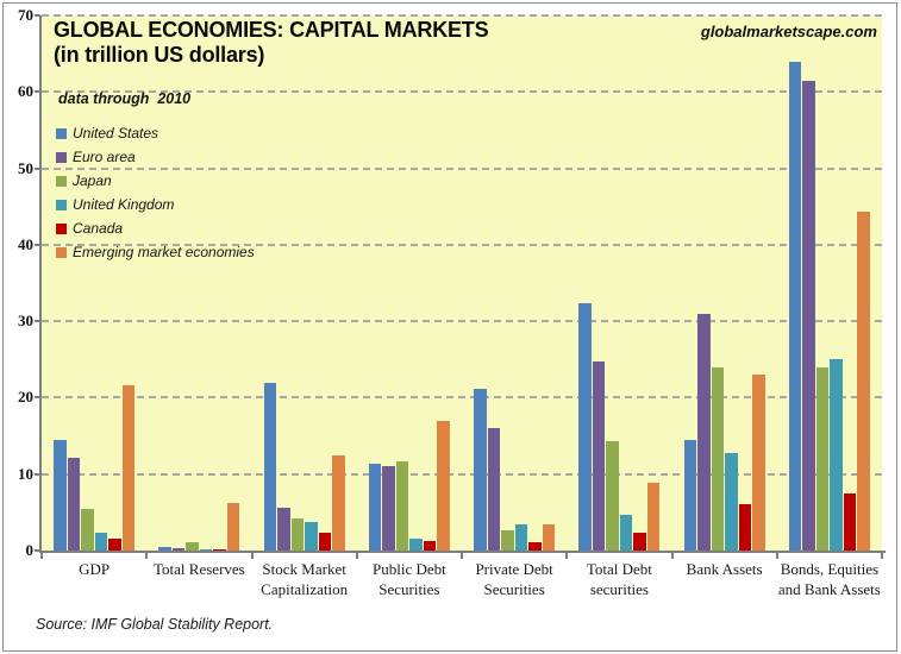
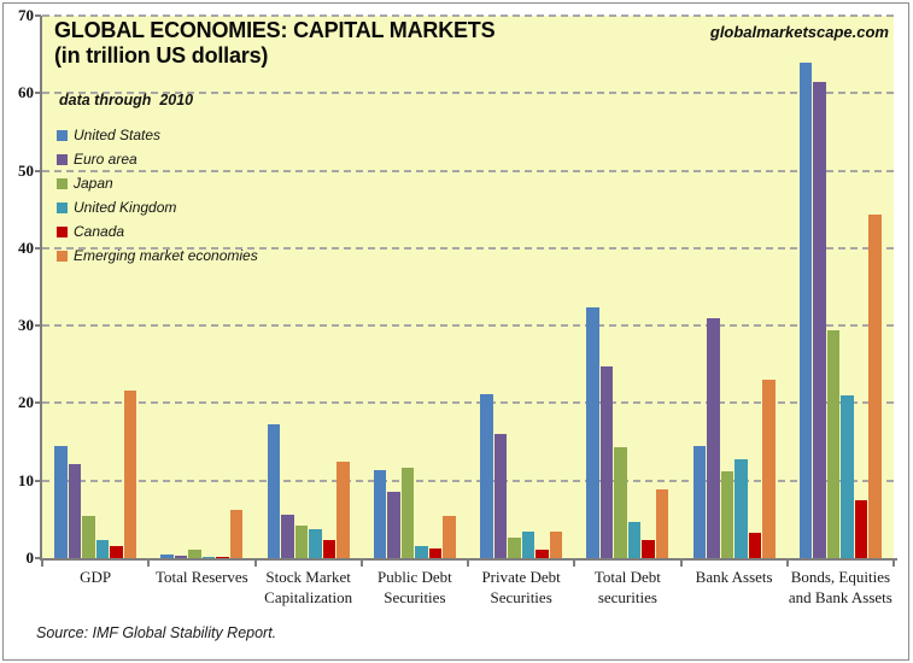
United States/Stock Market Capitalization: 22 -> 17
Euro area/Public Debt Securities: 11 -> 9
Emerging market economies/Public Debt Securities: 17 -> 6
Japan/Bank Assets: 24 -> 11
Canada/Bank Assets: 6 -> 3
Japan/Bonds, Equities and Bank Assets: 24 -> 29
United Kingdom/Bonds, Equities and Bank Assets: 25 -> 21
